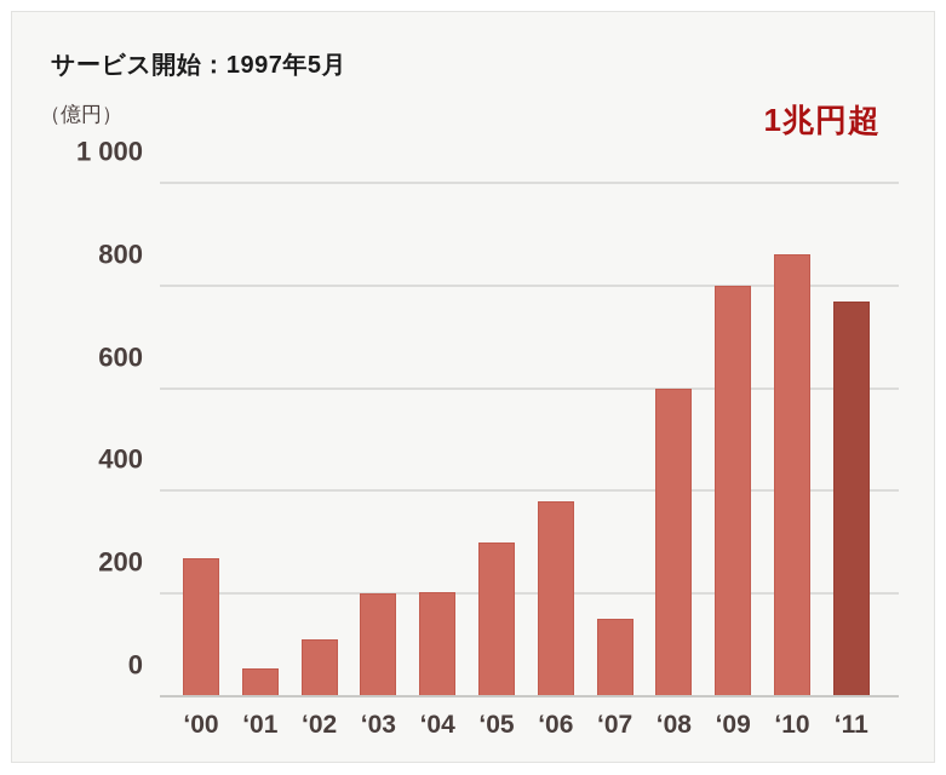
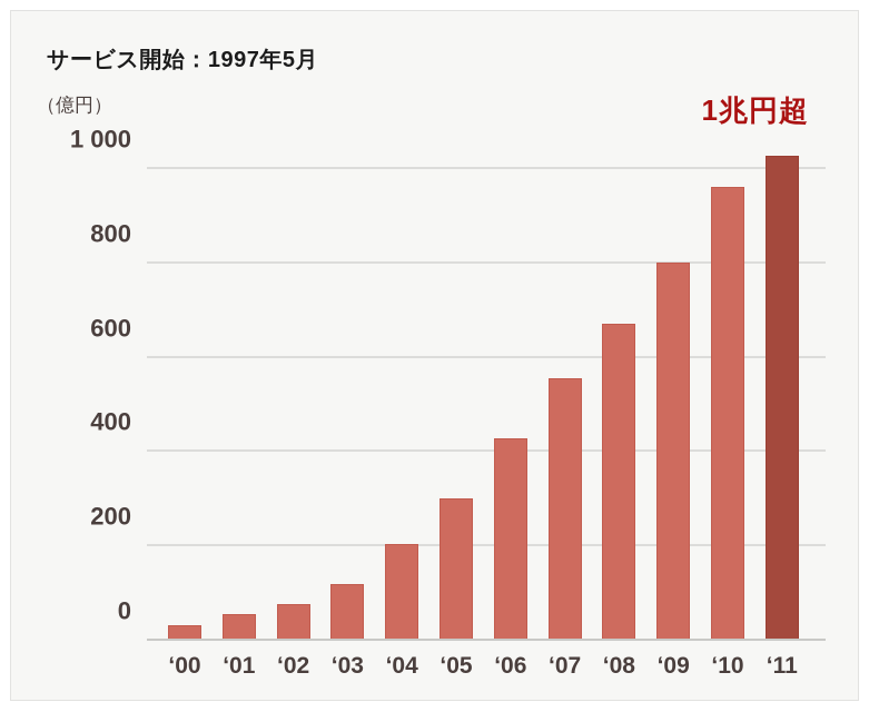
‘00: 270 -> 30
‘02: 110 -> 80
‘03: 200 -> 120
‘06: 380 -> 430
‘07: 150 -> 560
‘08: 600 -> 670
‘10: 860 -> 960
‘11: 770 -> 1020
